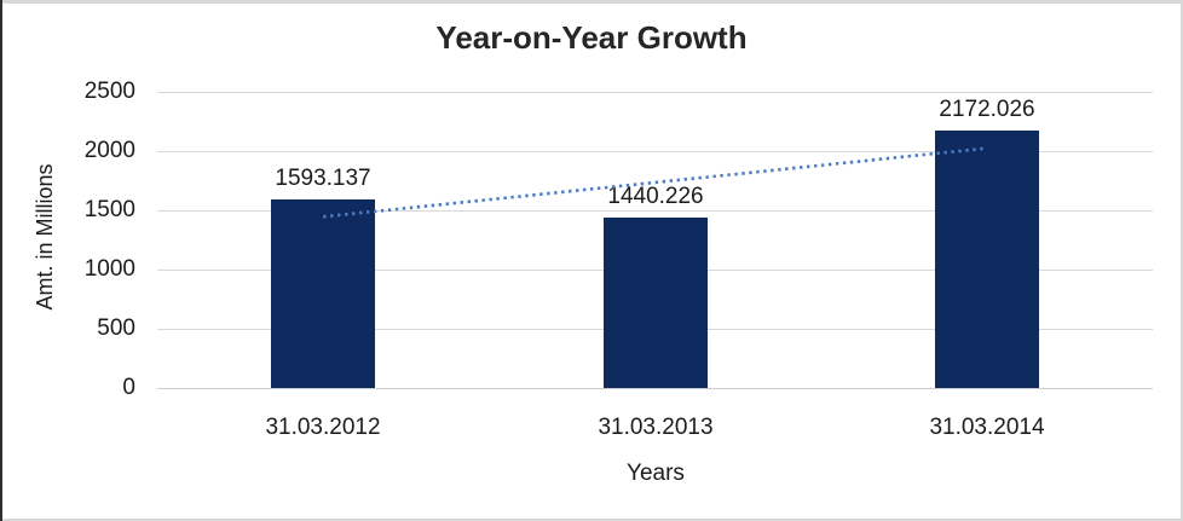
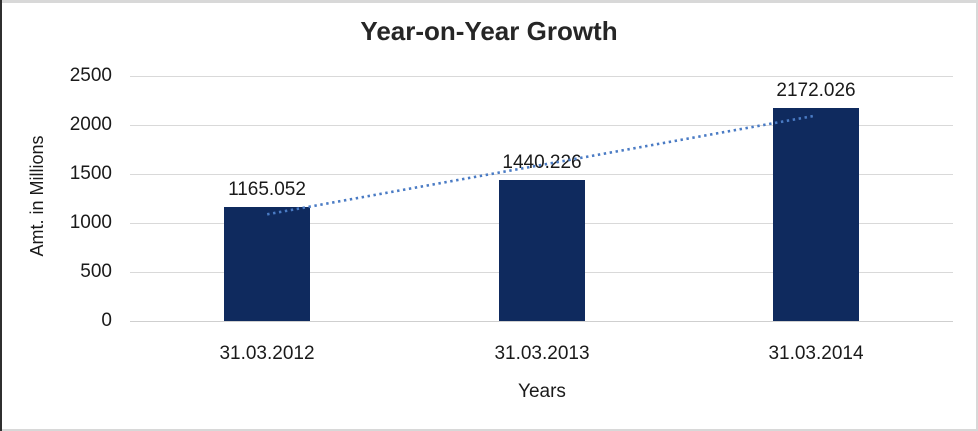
31.03.2012: 1593.137 -> 1165.052
